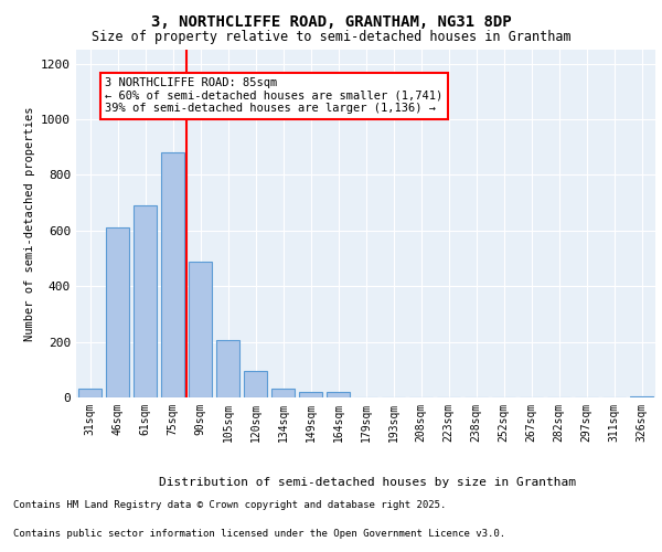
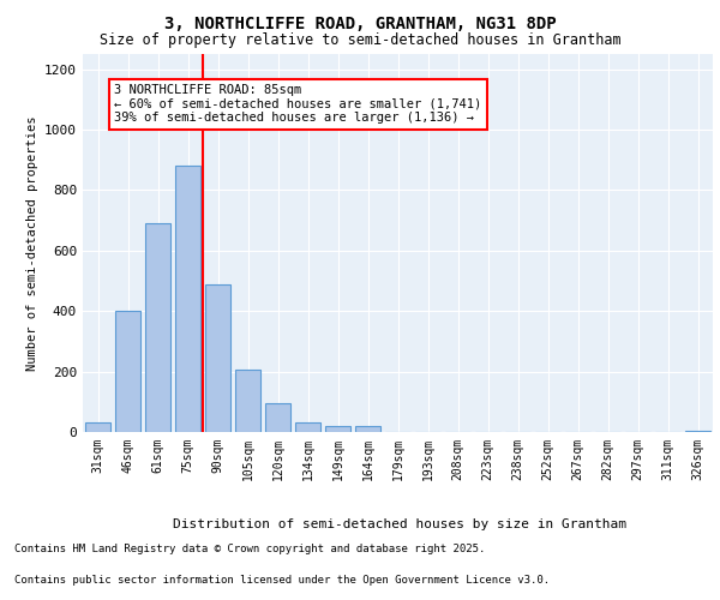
46sqm: 610 -> 400
